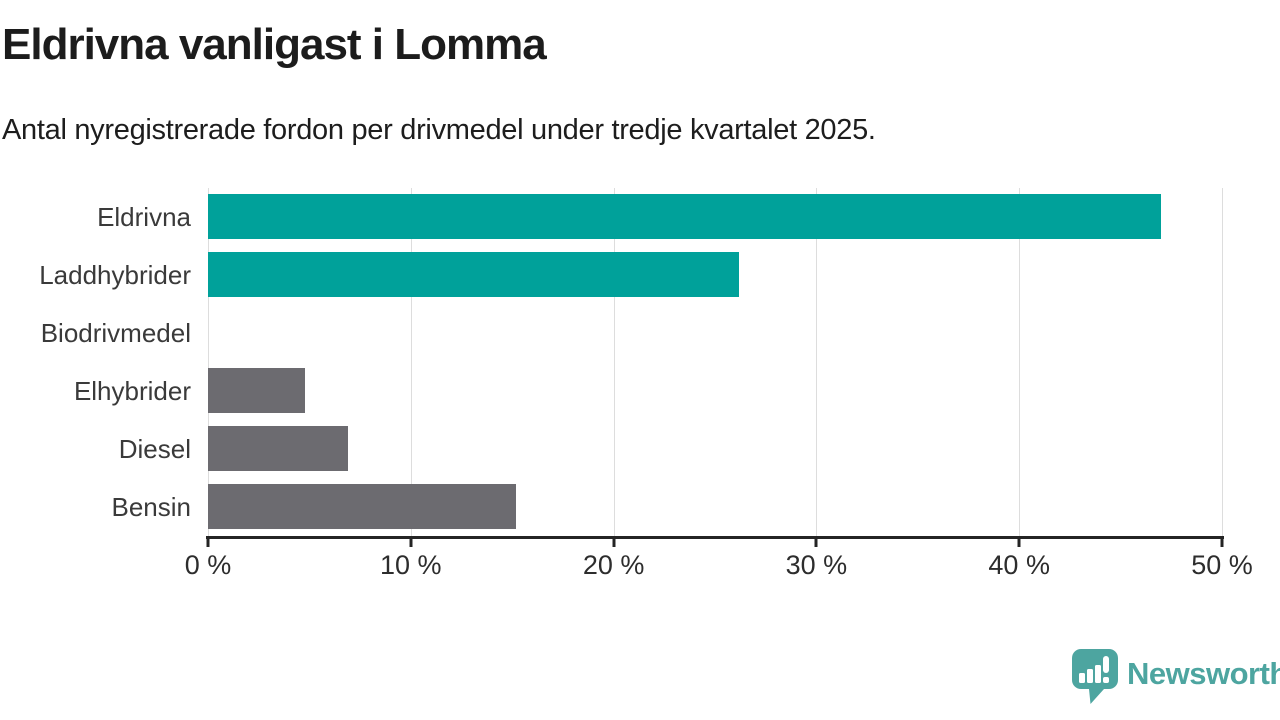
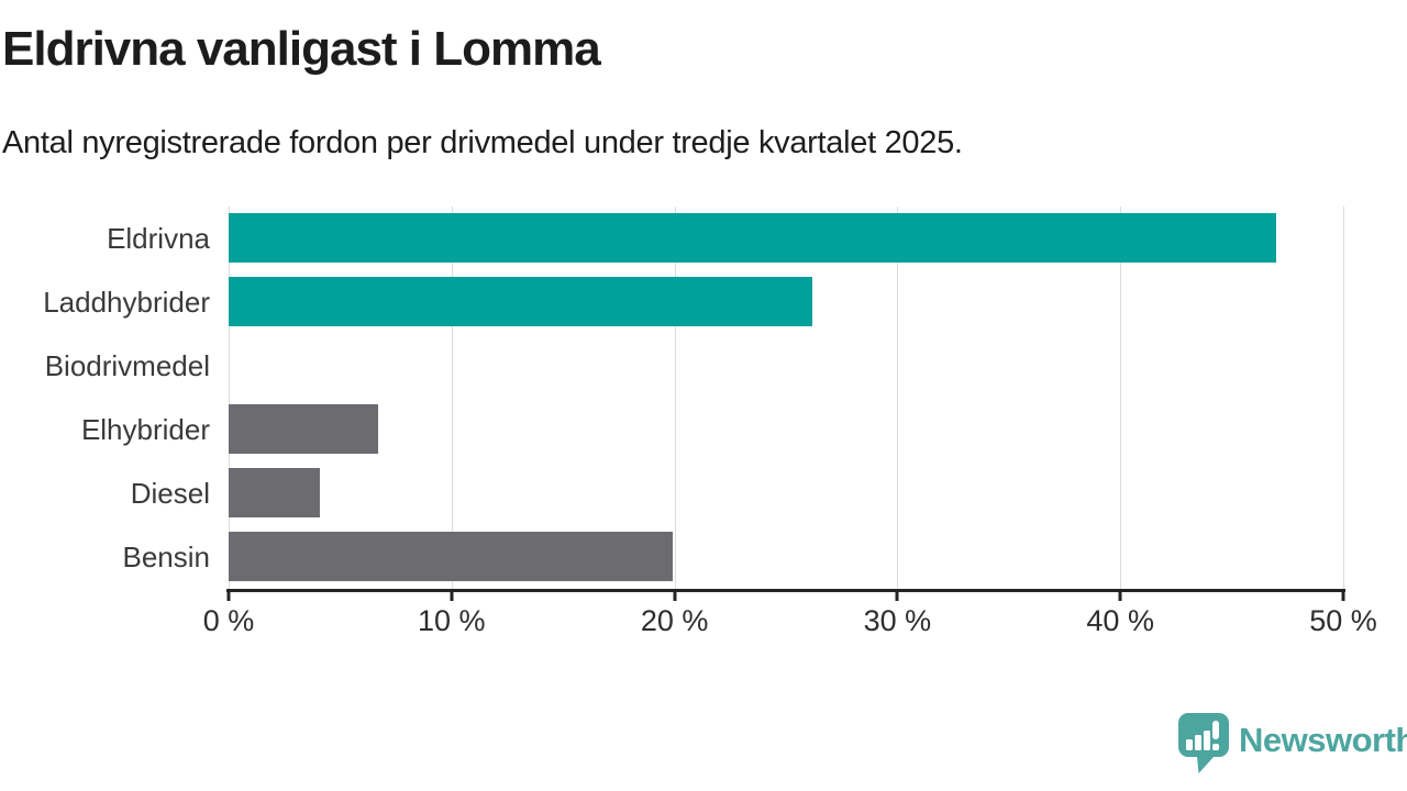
Elhybrider: 4.8% -> 6.7%
Diesel: 6.9% -> 4.1%
Bensin: 15.2% -> 19.9%
